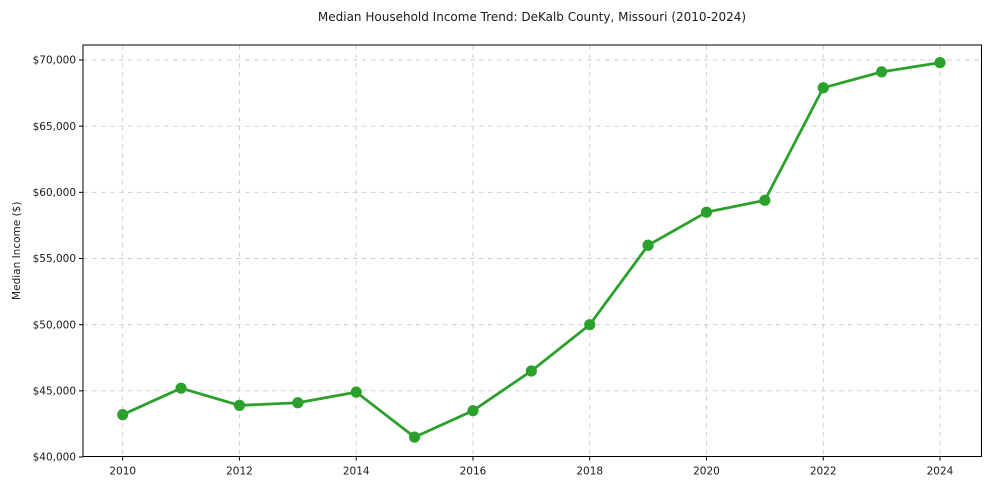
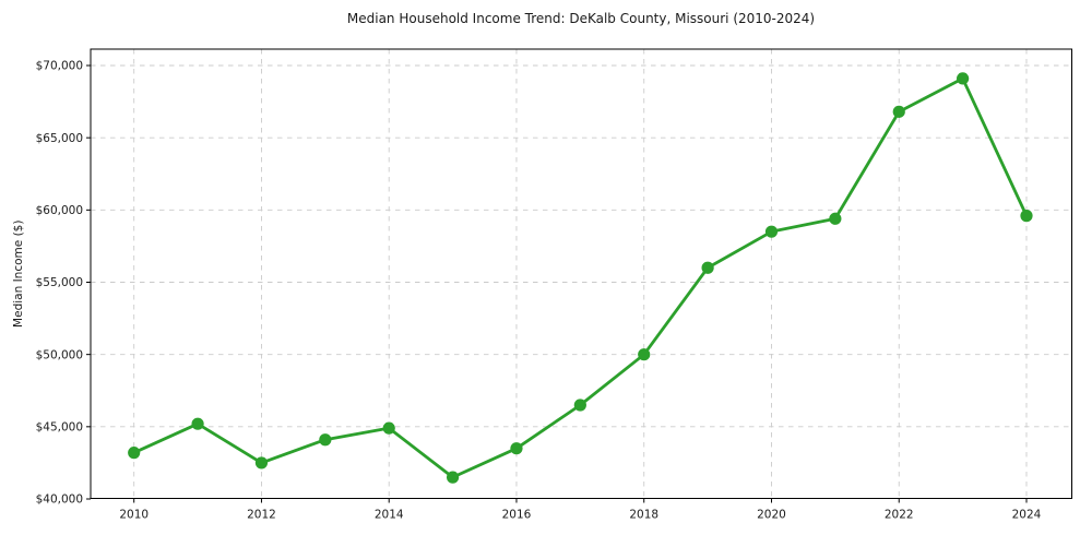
2012: $43900 -> $42500
2022: $67900 -> $66800
2024: $69800 -> $59600
